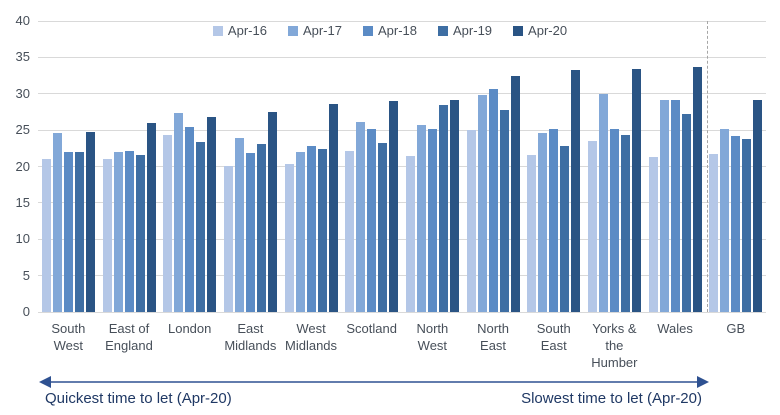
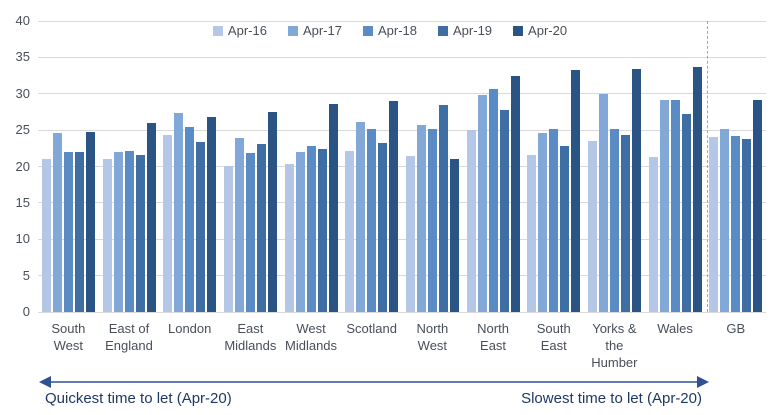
Apr-20/North West: 29 -> 21
Apr-16/GB: 22 -> 24
